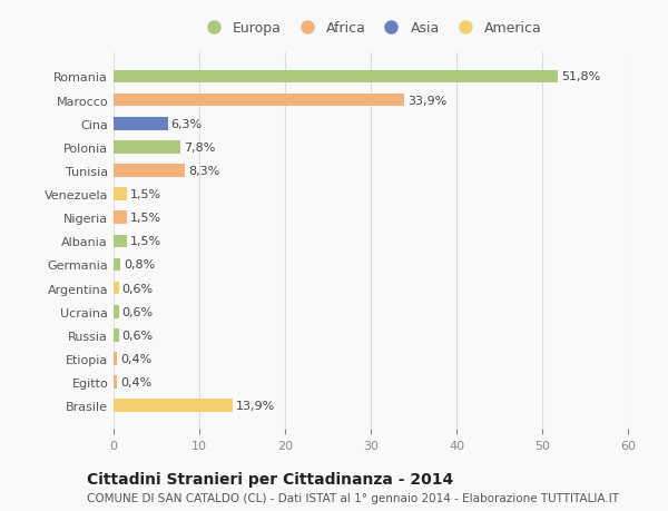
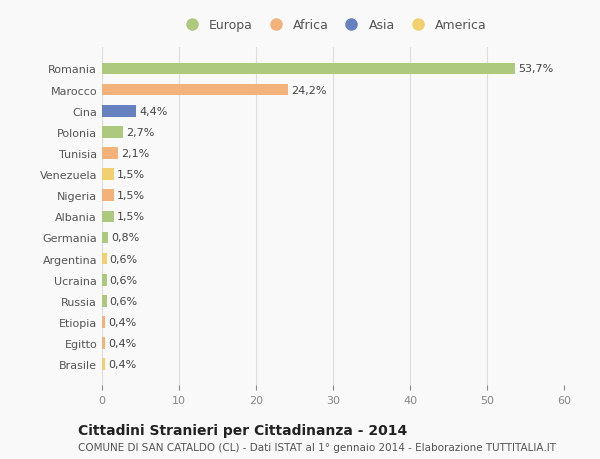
Romania: 51,8% -> 53,7%
Marocco: 33,9% -> 24,2%
Cina: 6,3% -> 4,4%
Polonia: 7,8% -> 2,7%
Tunisia: 8,3% -> 2,1%
Brasile: 13,9% -> 0,4%
